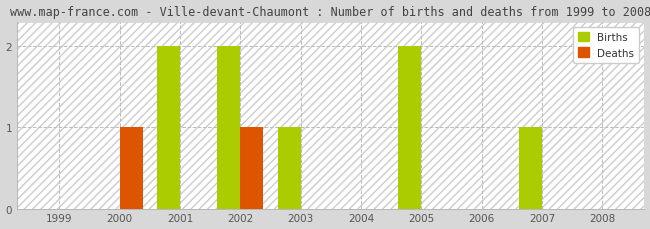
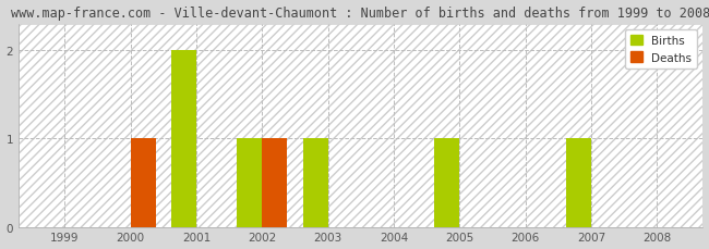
Births/2002: 2 -> 1
Births/2005: 2 -> 1
